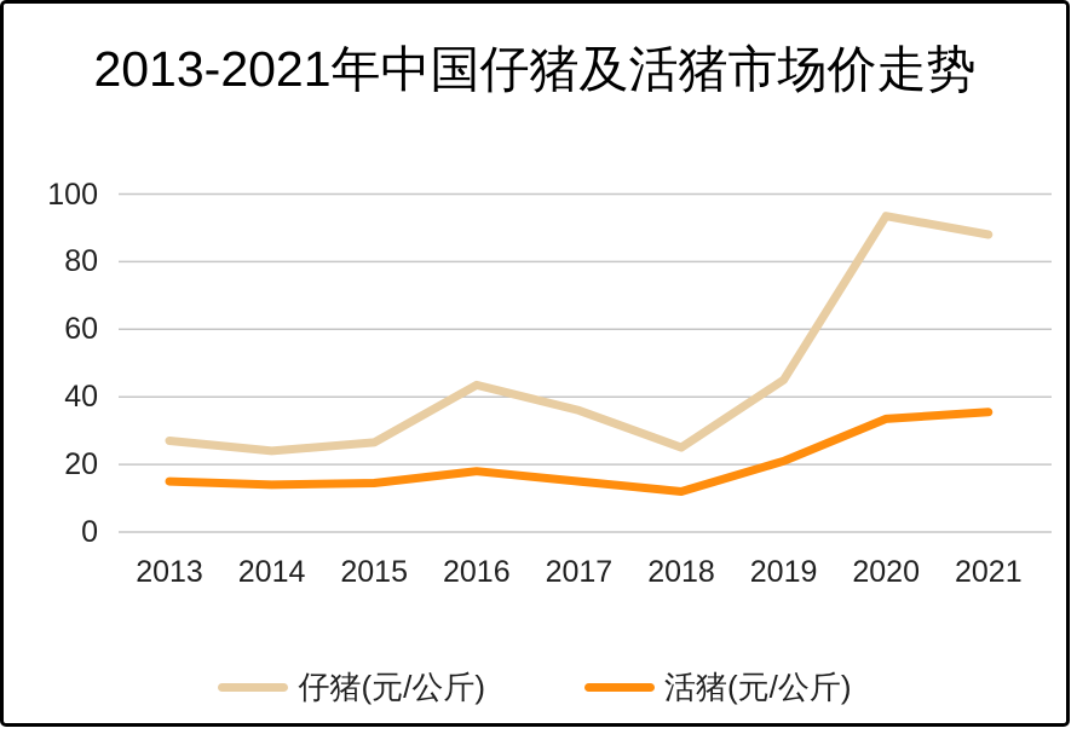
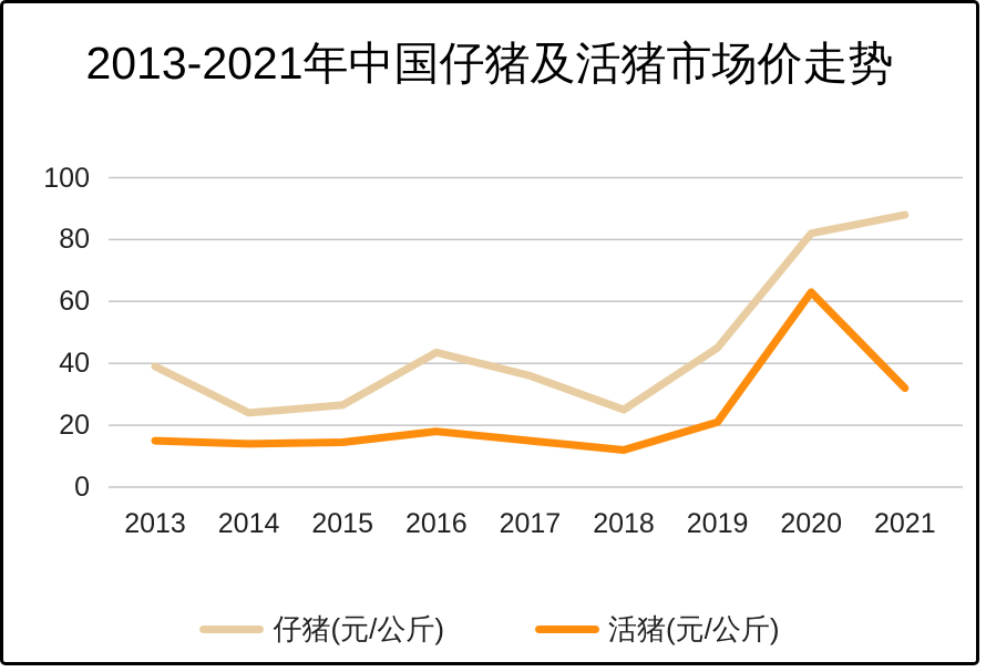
仔猪(元/公斤)/2013: 27 -> 39
仔猪(元/公斤)/2020: 94 -> 82
活猪(元/公斤)/2020: 34 -> 63
活猪(元/公斤)/2021: 36 -> 32
